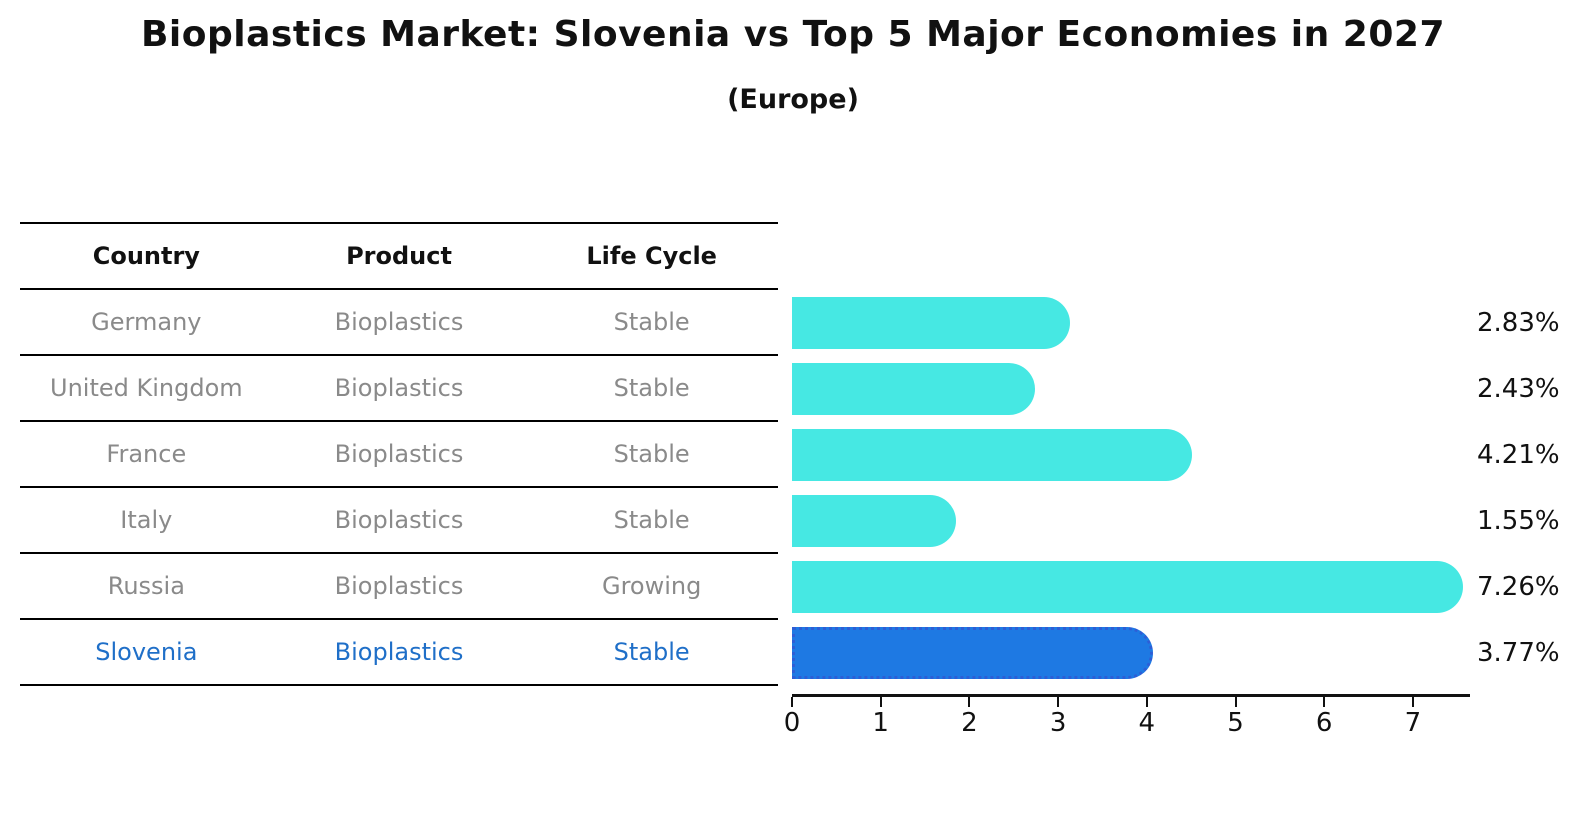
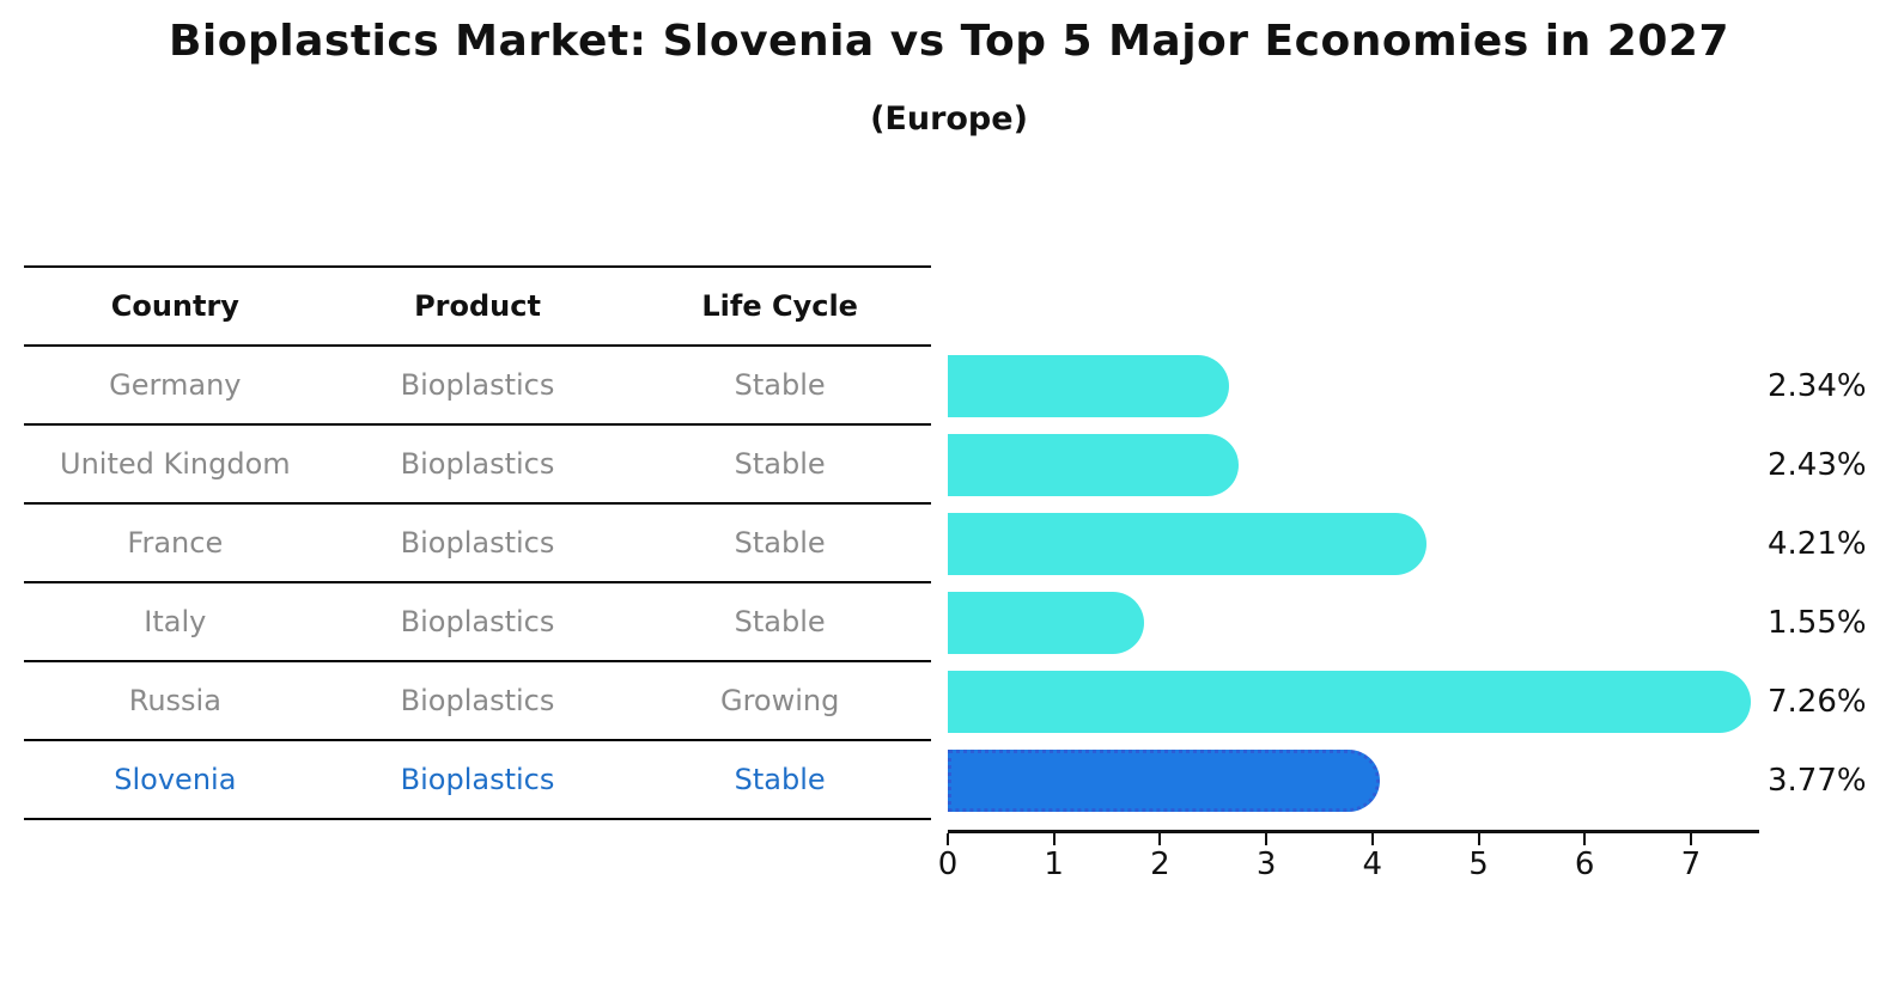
Germany: 2.83% -> 2.34%
